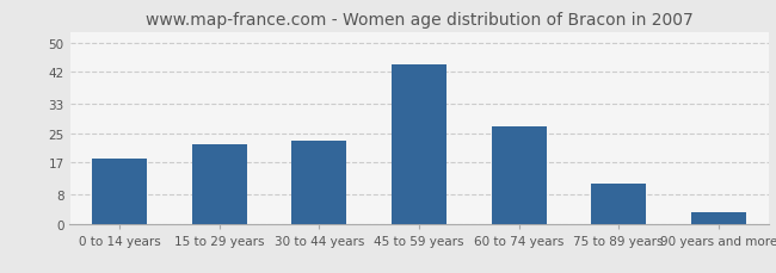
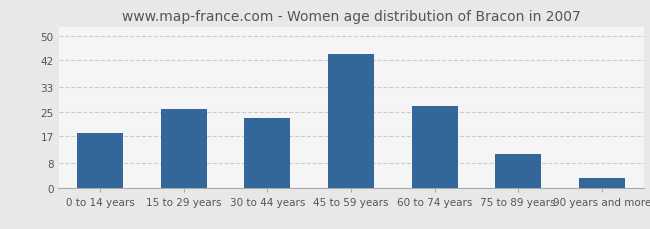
15 to 29 years: 22 -> 26
